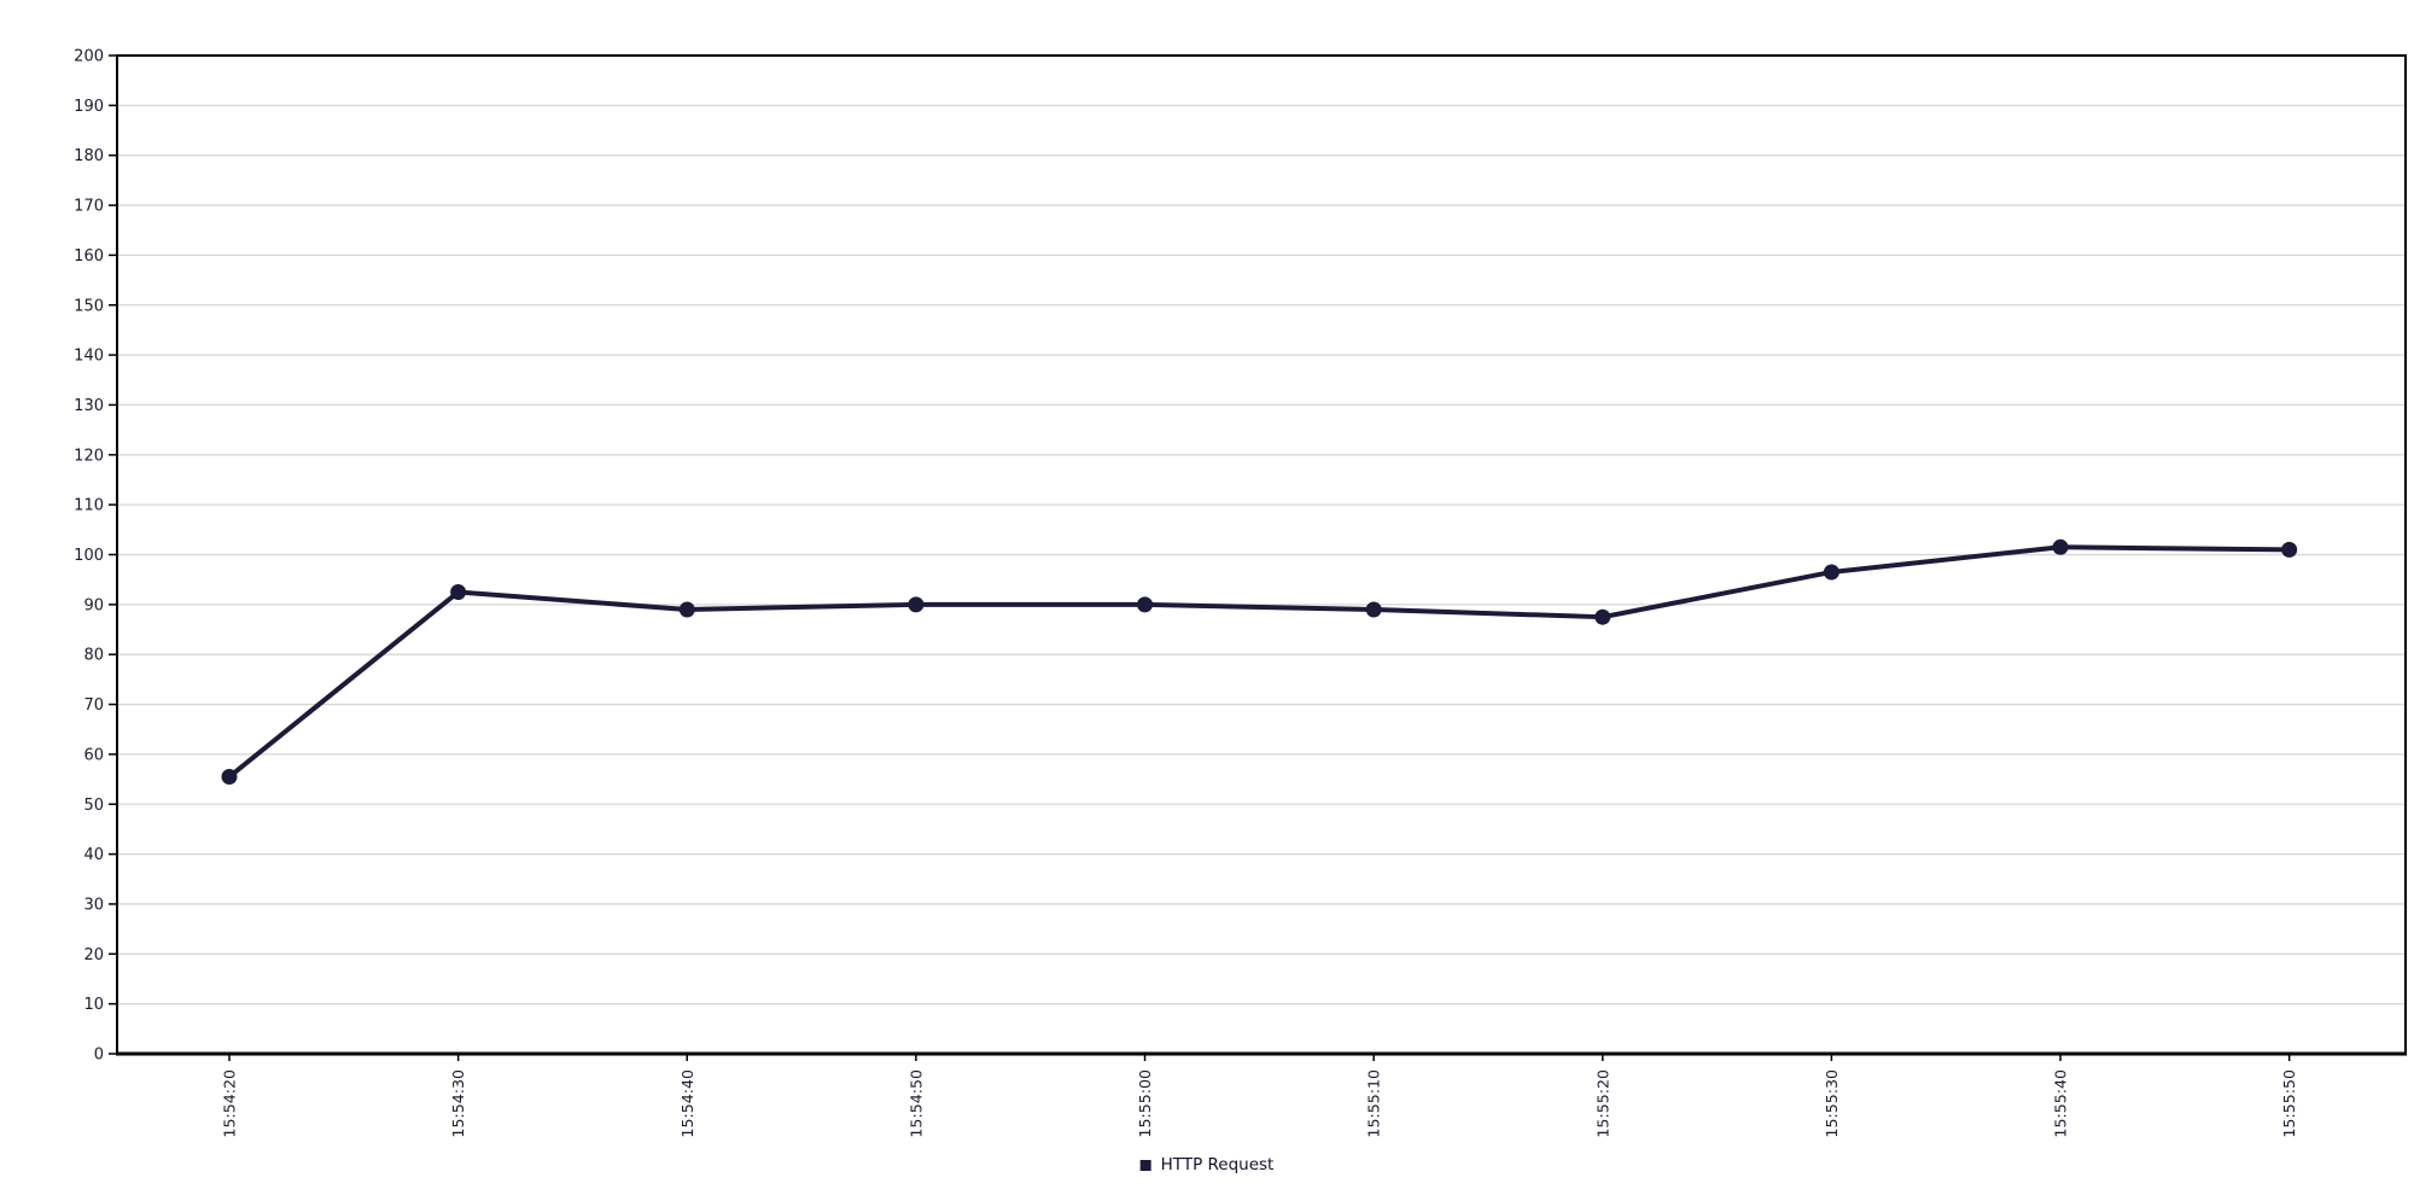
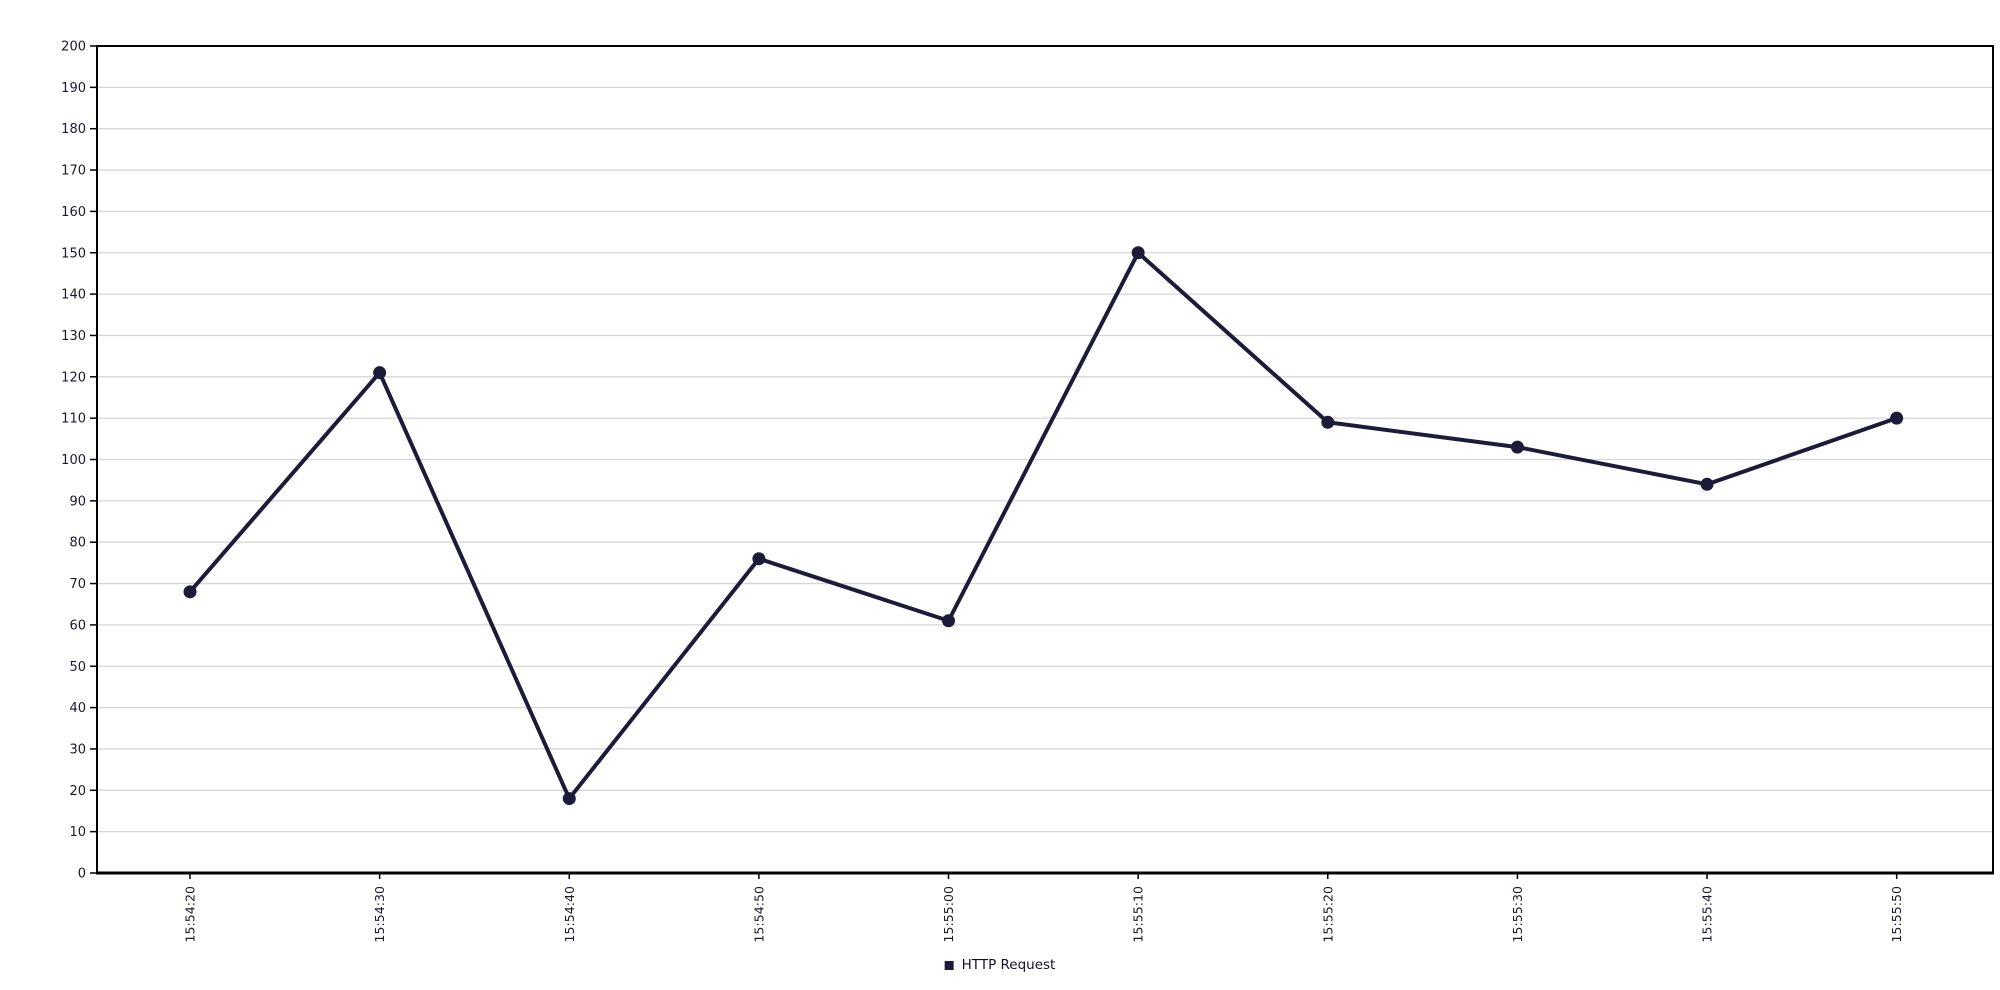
15:54:20: 56 -> 68
15:54:30: 92 -> 121
15:54:40: 89 -> 18
15:54:50: 90 -> 76
15:55:00: 90 -> 61
15:55:10: 89 -> 150
15:55:20: 88 -> 109
15:55:30: 96 -> 103
15:55:40: 102 -> 94
15:55:50: 101 -> 110
